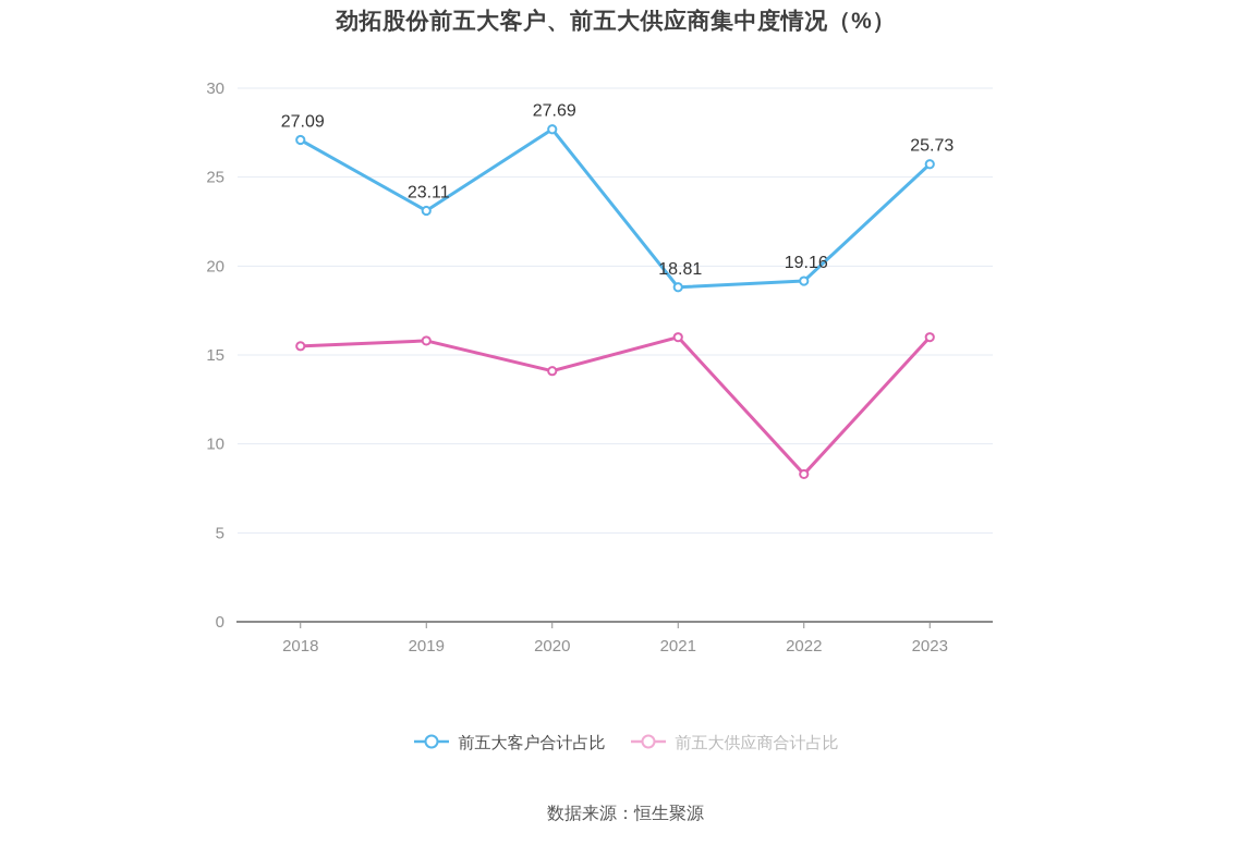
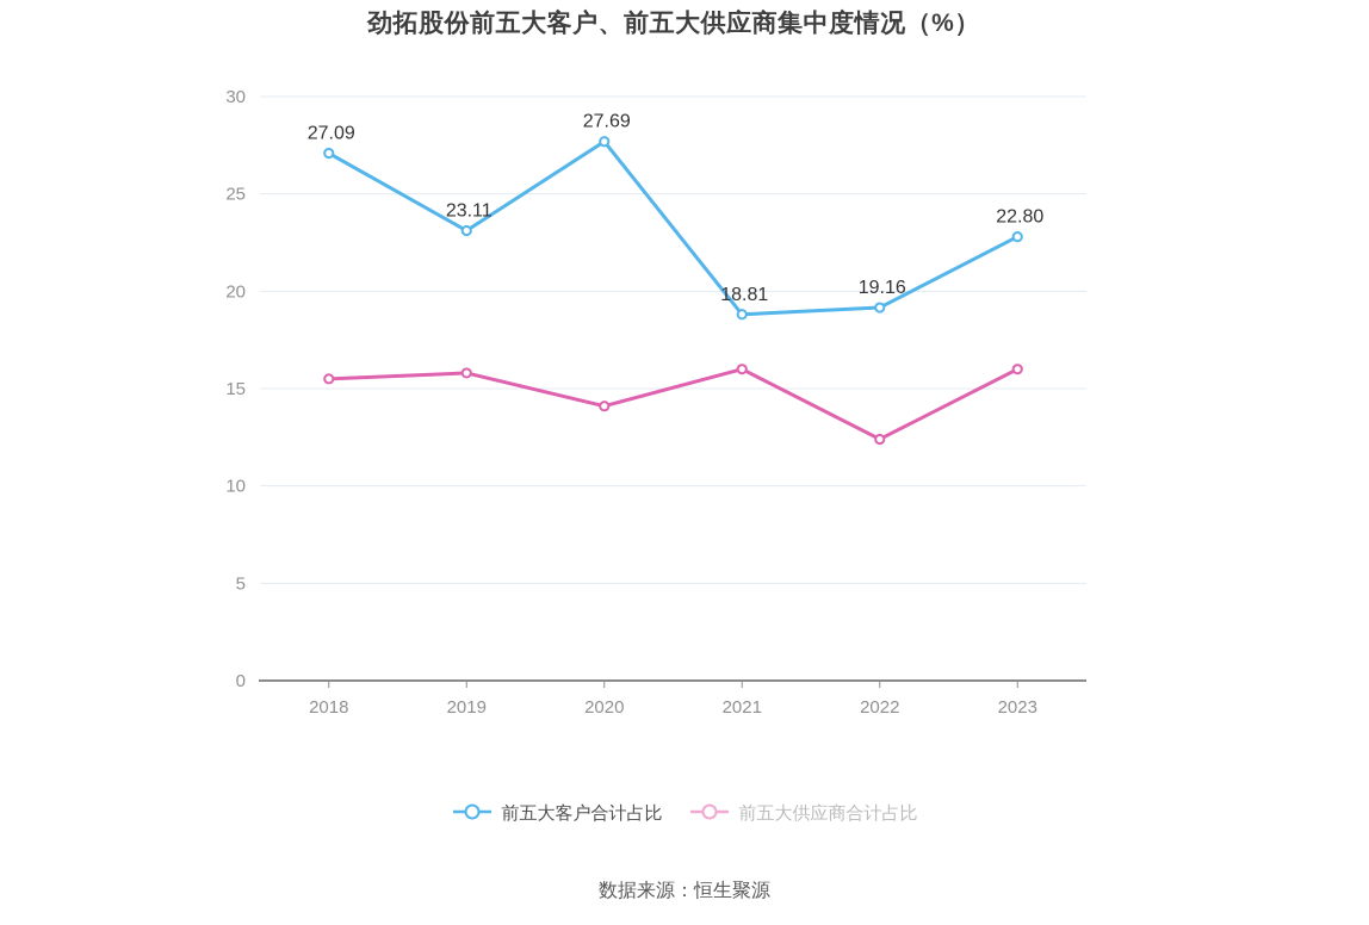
前五大供应商合计占比/2022: 8.3 -> 12.4
前五大客户合计占比/2023: 25.73 -> 22.80
